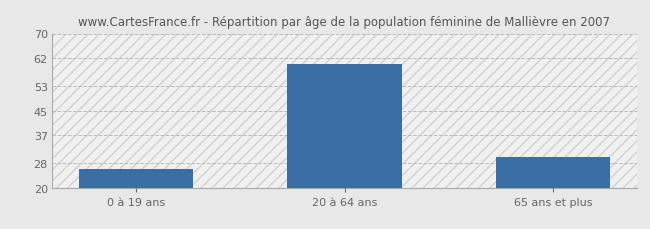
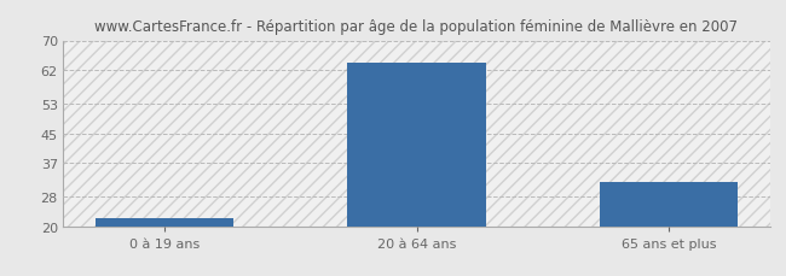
0 à 19 ans: 26 -> 22
20 à 64 ans: 60 -> 64
65 ans et plus: 30 -> 32
